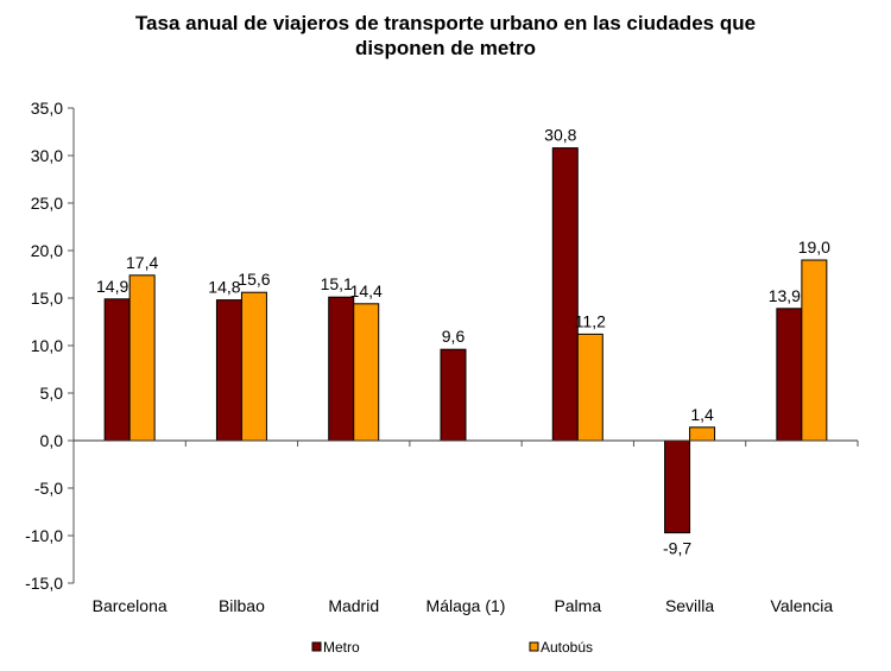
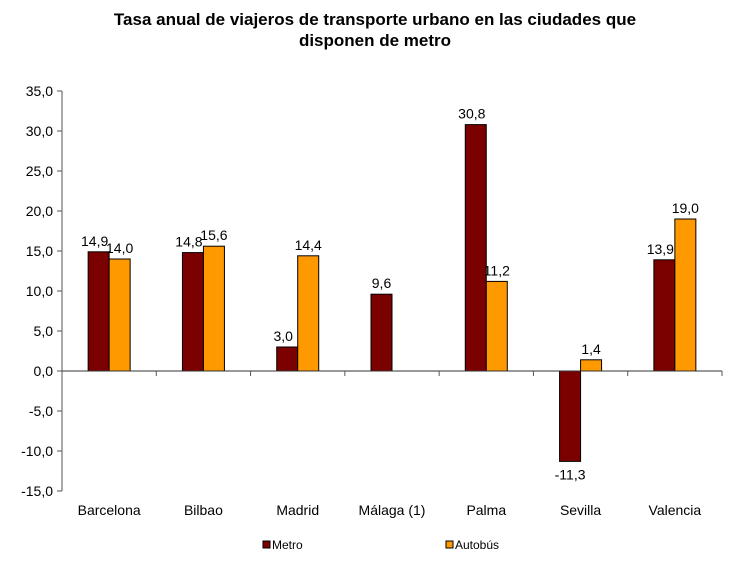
Autobús/Barcelona: 17,4 -> 14,0
Metro/Madrid: 15,1 -> 3,0
Metro/Sevilla: -9,7 -> -11,3
